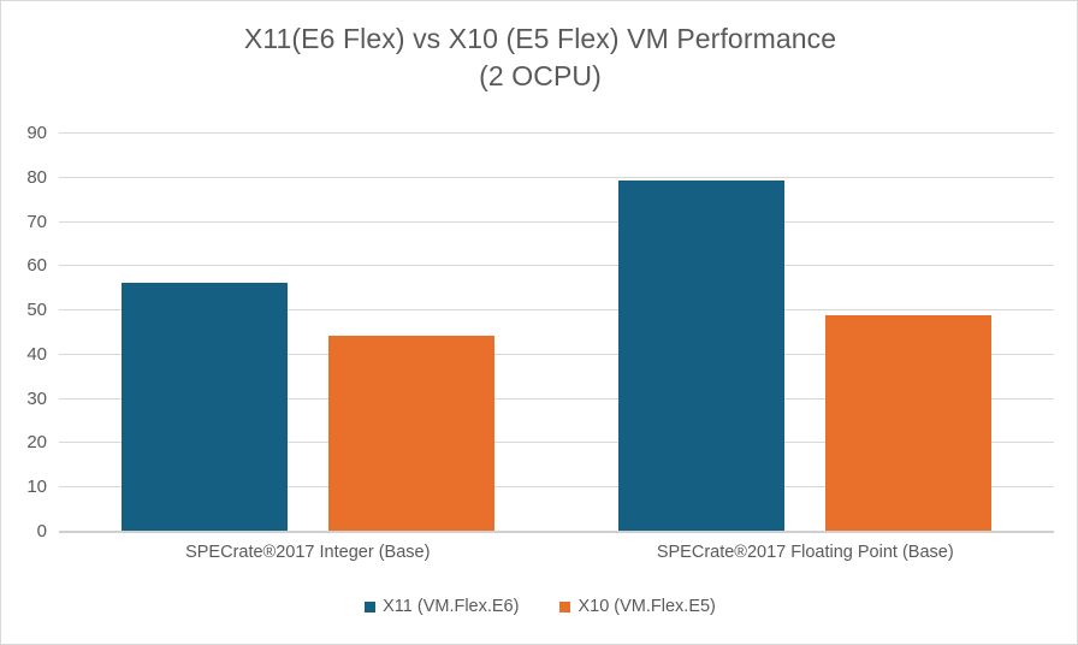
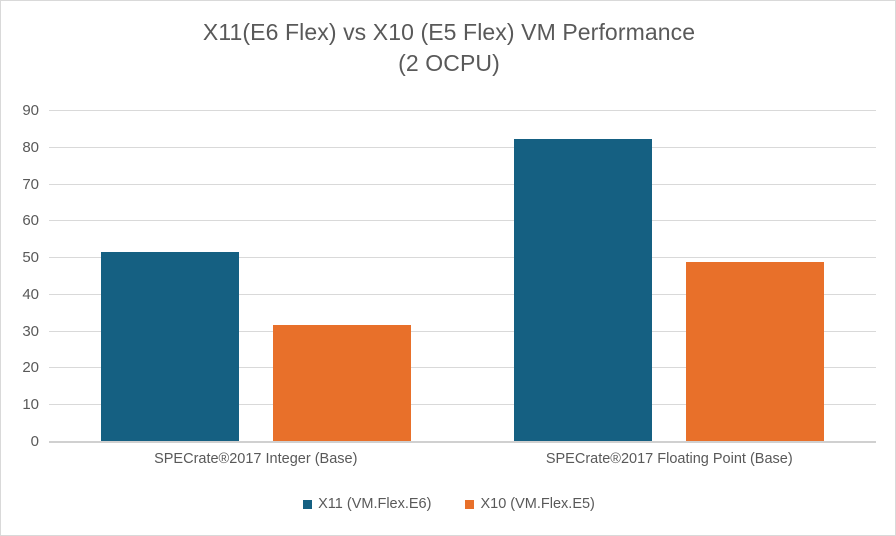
X11 (VM.Flex.E6)/SPECrate®2017 Integer (Base): 56 -> 51
X10 (VM.Flex.E5)/SPECrate®2017 Integer (Base): 44 -> 32
X11 (VM.Flex.E6)/SPECrate®2017 Floating Point (Base): 79 -> 82
